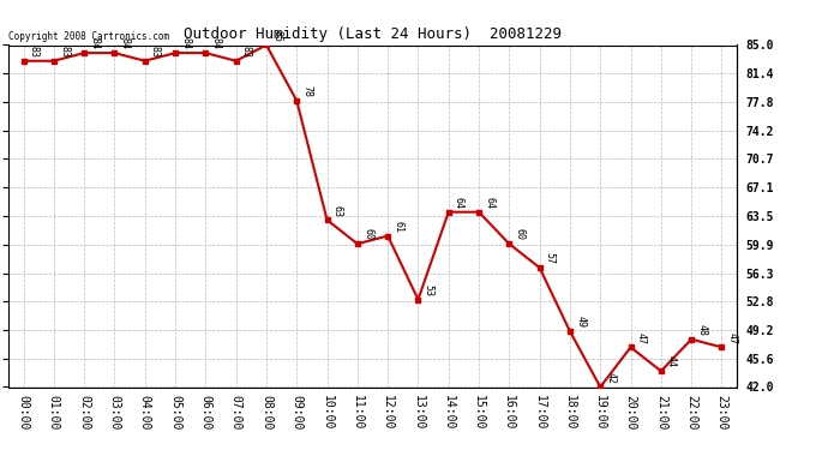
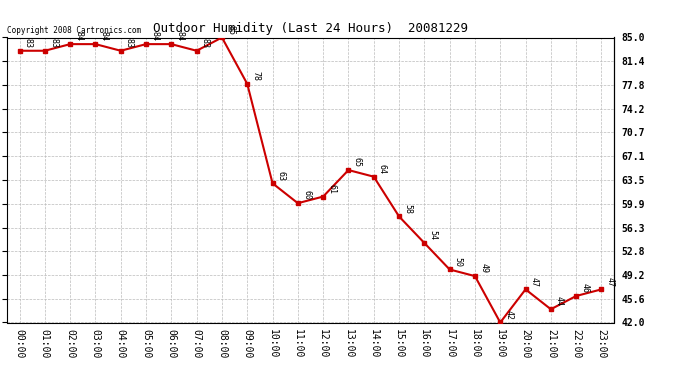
13:00: 53 -> 65
15:00: 64 -> 58
16:00: 60 -> 54
17:00: 57 -> 50
22:00: 48 -> 46
